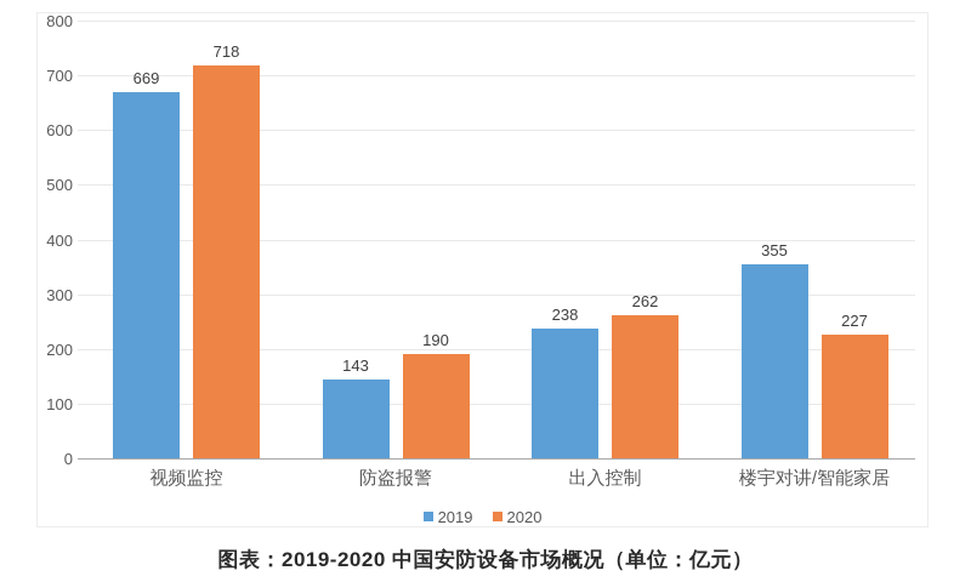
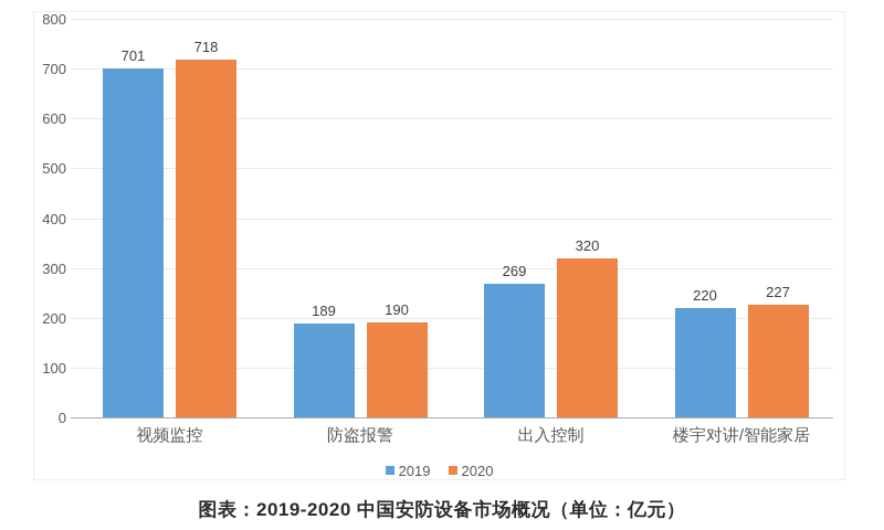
2019/视频监控: 669 -> 701
2019/防盗报警: 143 -> 189
2019/出入控制: 238 -> 269
2020/出入控制: 262 -> 320
2019/楼宇对讲/智能家居: 355 -> 220
